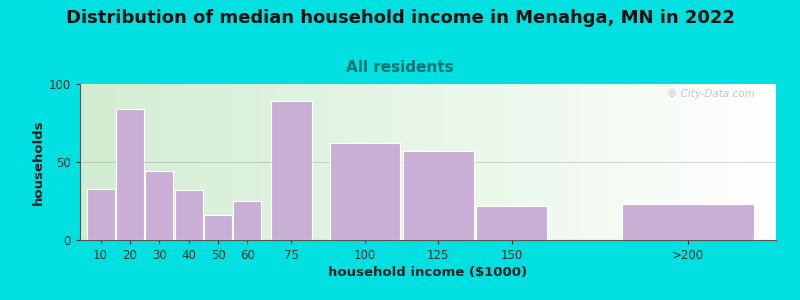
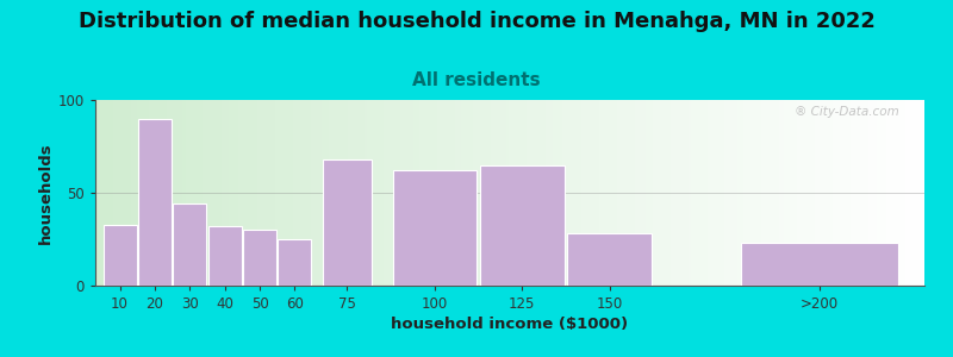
20: 84 -> 90
50: 16 -> 30
75: 89 -> 68
125: 57 -> 65
150: 22 -> 28
